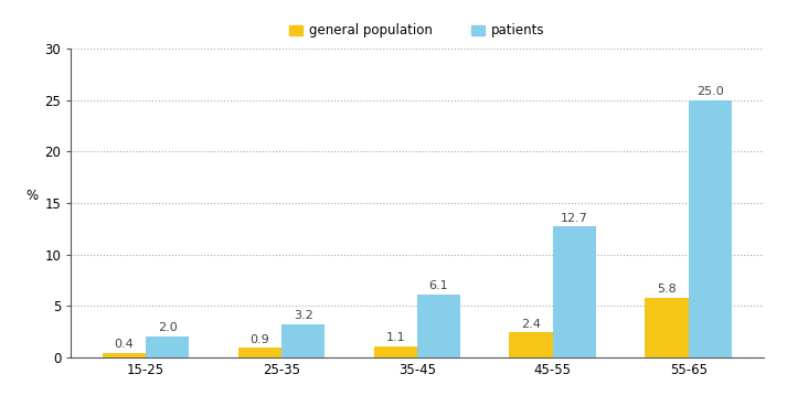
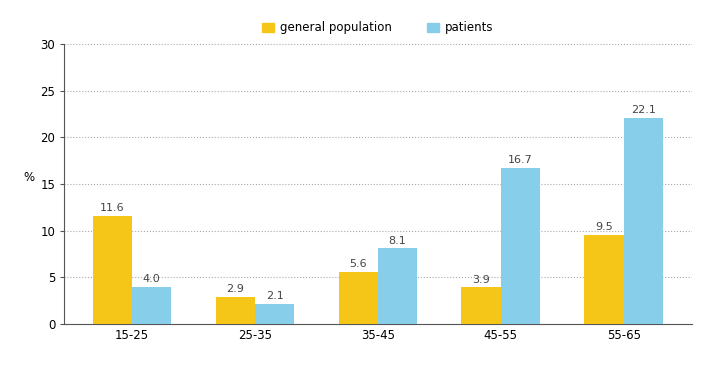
general population/15-25: 0.4 -> 11.6
patients/15-25: 2.0 -> 4.0
general population/25-35: 0.9 -> 2.9
patients/25-35: 3.2 -> 2.1
general population/35-45: 1.1 -> 5.6
patients/35-45: 6.1 -> 8.1
general population/45-55: 2.4 -> 3.9
patients/45-55: 12.7 -> 16.7
general population/55-65: 5.8 -> 9.5
patients/55-65: 25.0 -> 22.1
